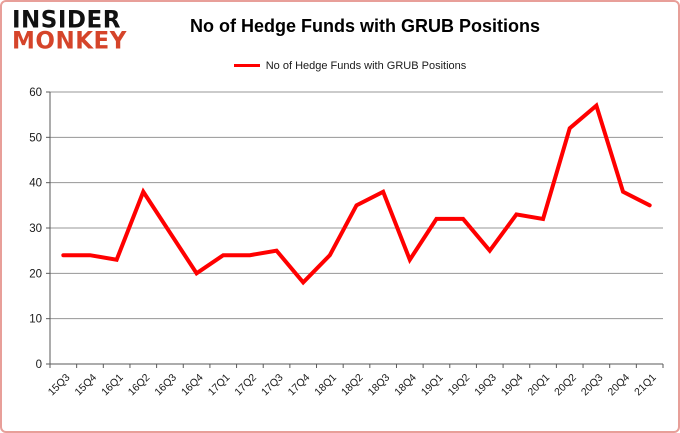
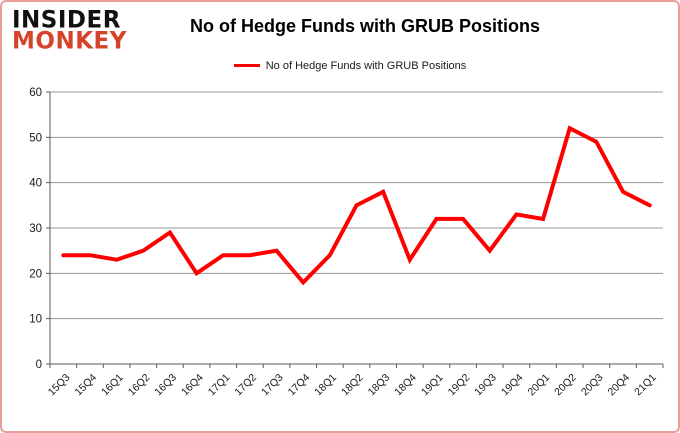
16Q2: 38 -> 25
20Q3: 57 -> 49
